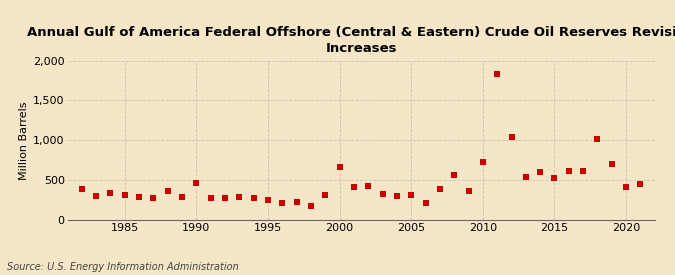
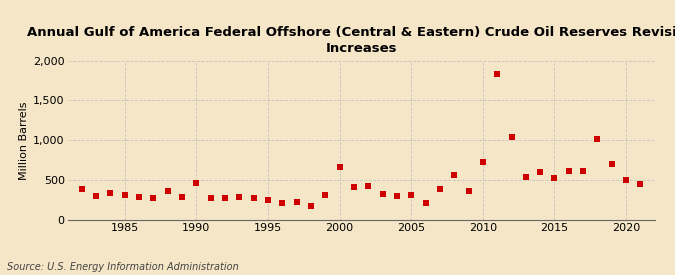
2020: 420 -> 500
